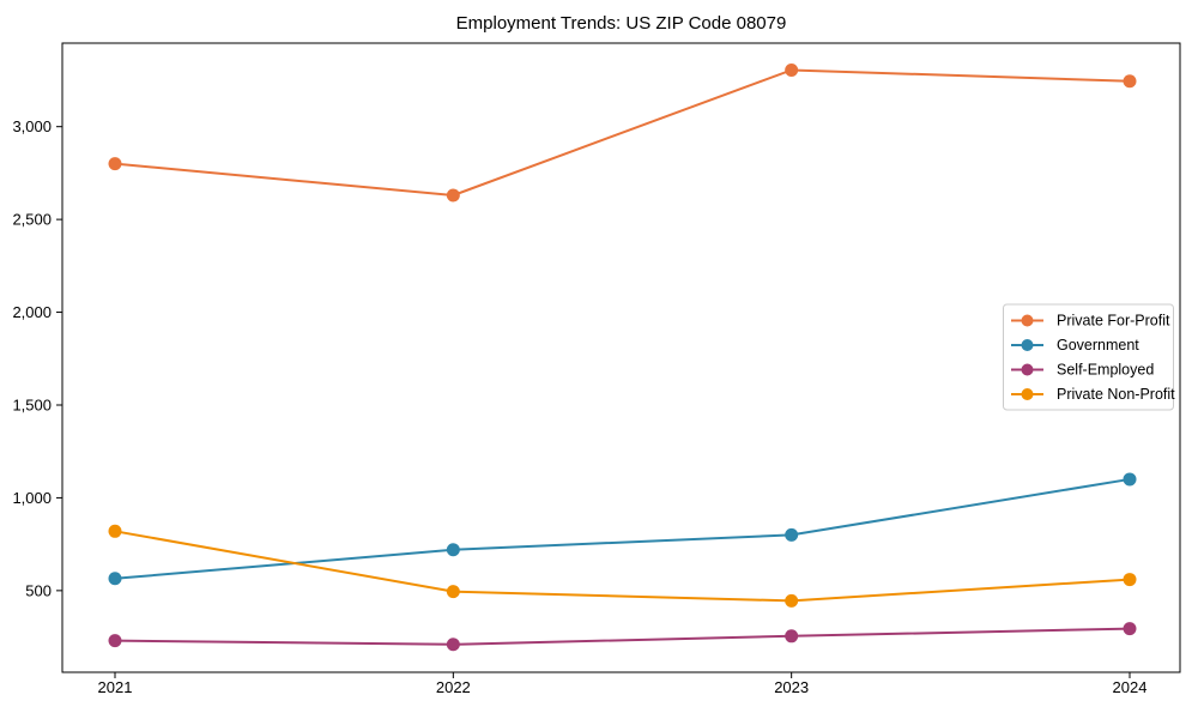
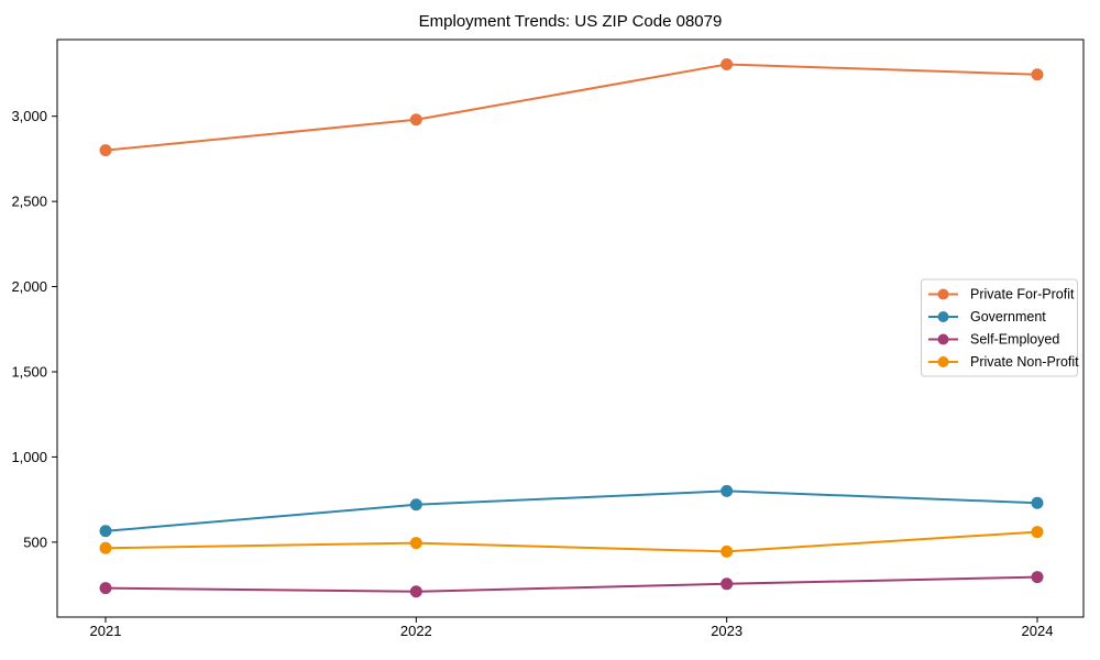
Private Non-Profit/2021: 820 -> 460
Private For-Profit/2022: 2630 -> 2980
Government/2024: 1100 -> 730
